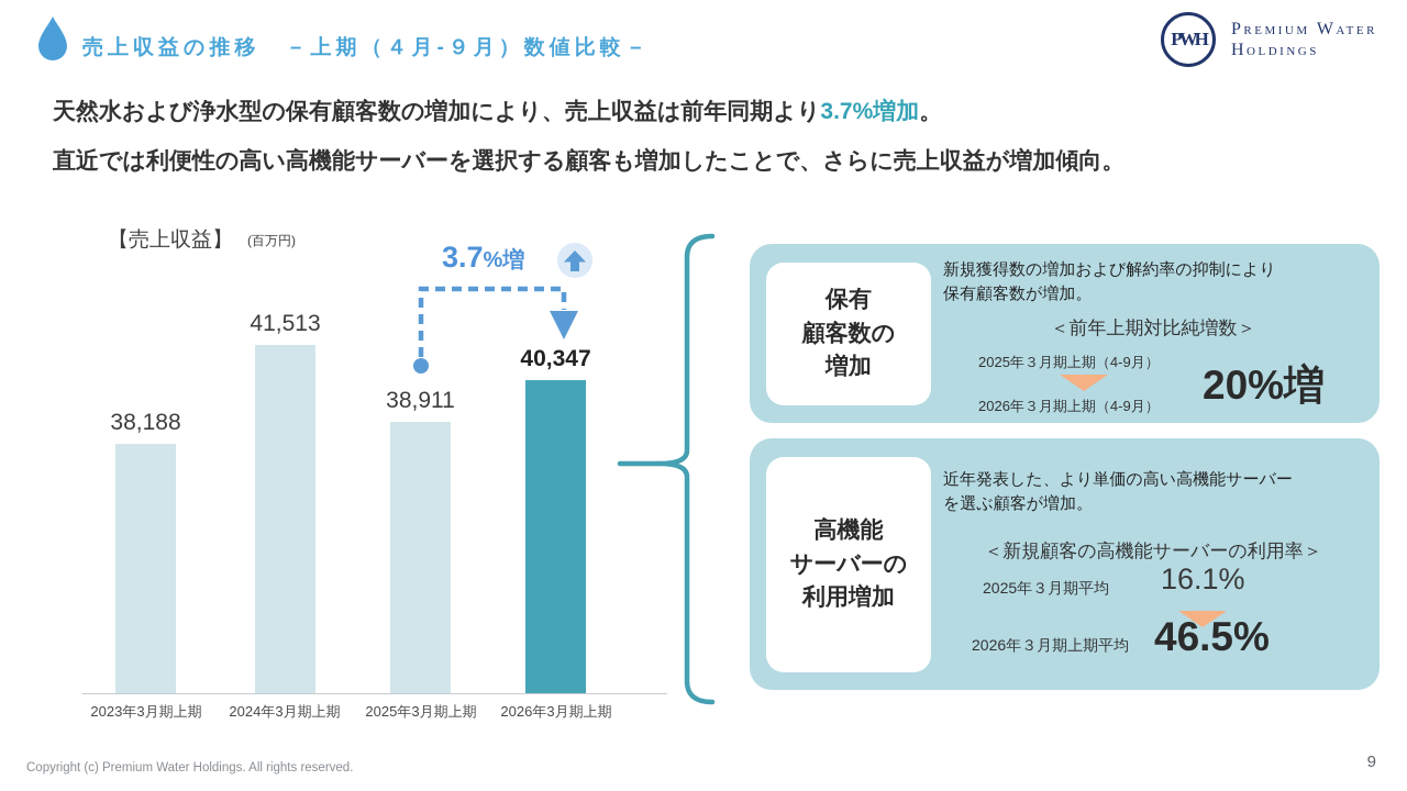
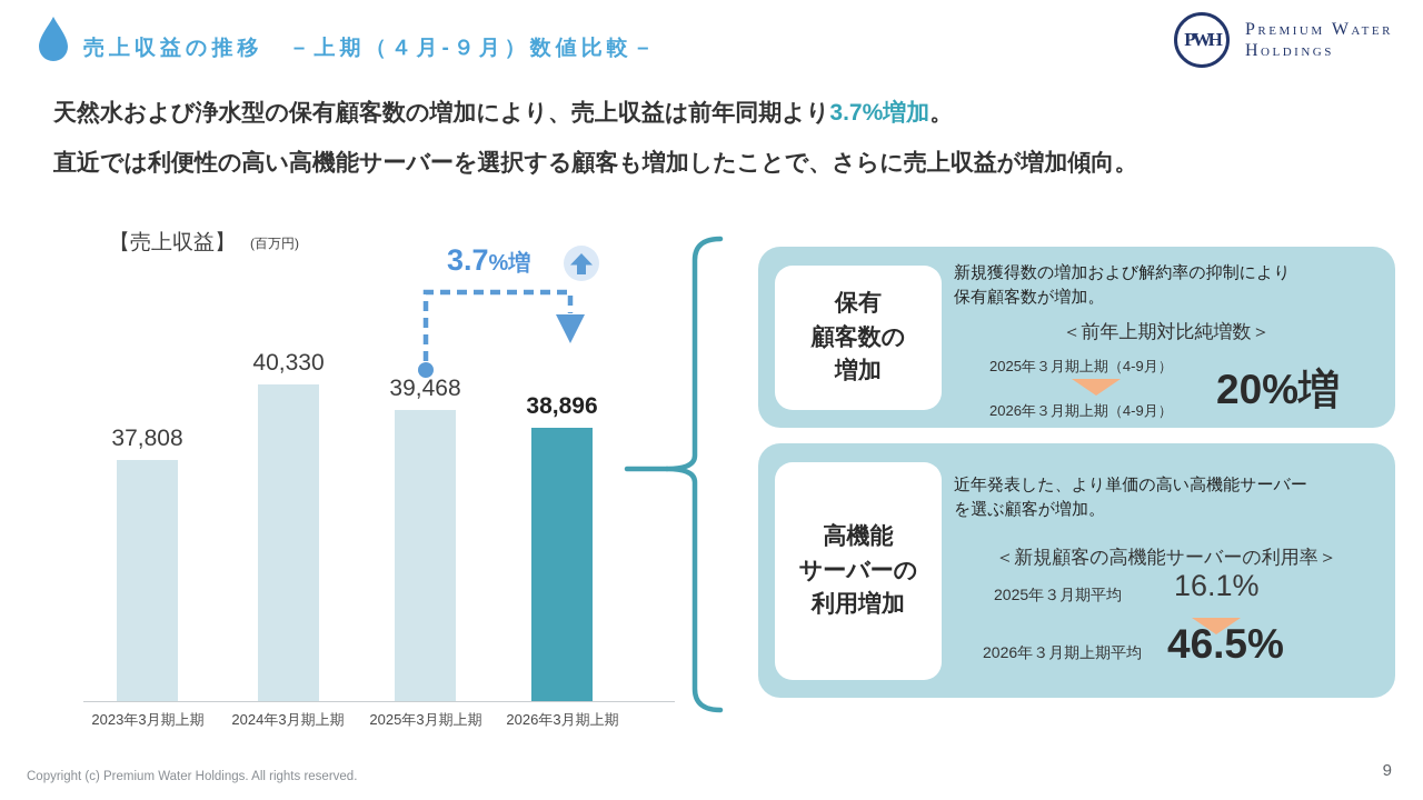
2023年3月期上期: 38,188 -> 37,808
2024年3月期上期: 41,513 -> 40,330
2025年3月期上期: 38,911 -> 39,468
2026年3月期上期: 40,347 -> 38,896
